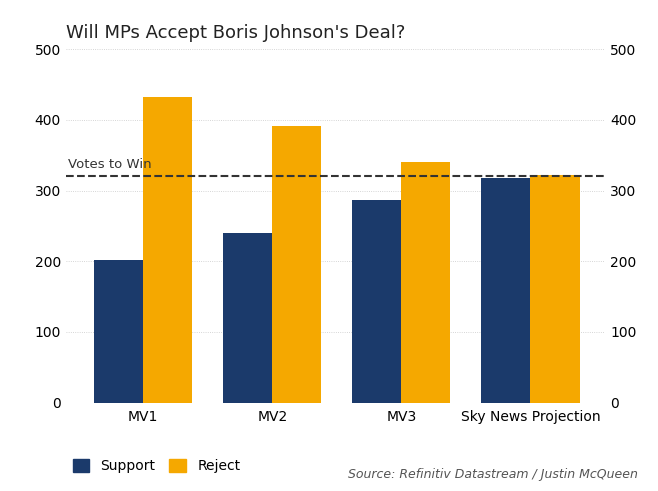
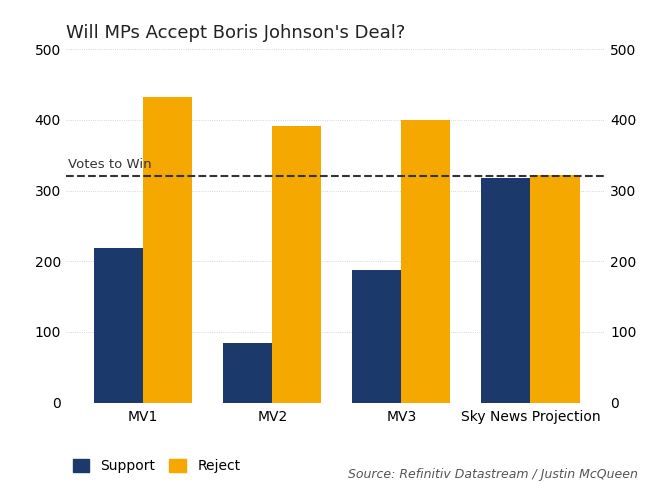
Support/MV1: 202 -> 218
Support/MV2: 240 -> 84
Support/MV3: 286 -> 188
Reject/MV3: 340 -> 400
